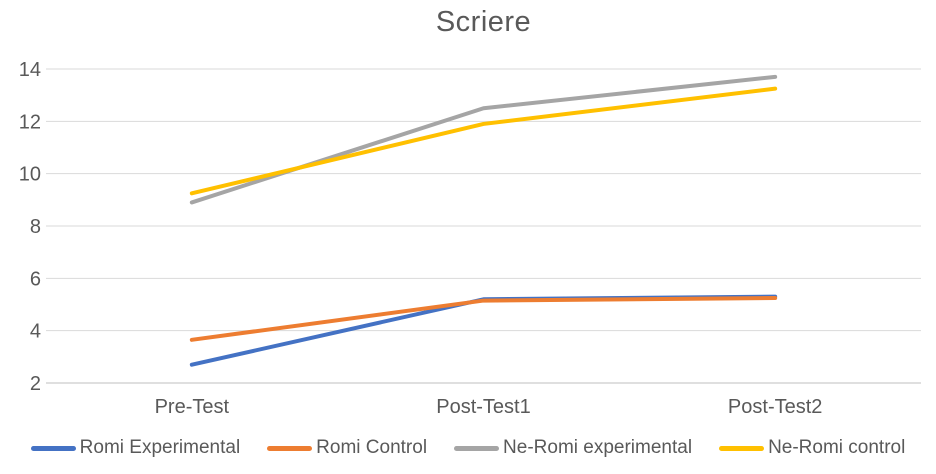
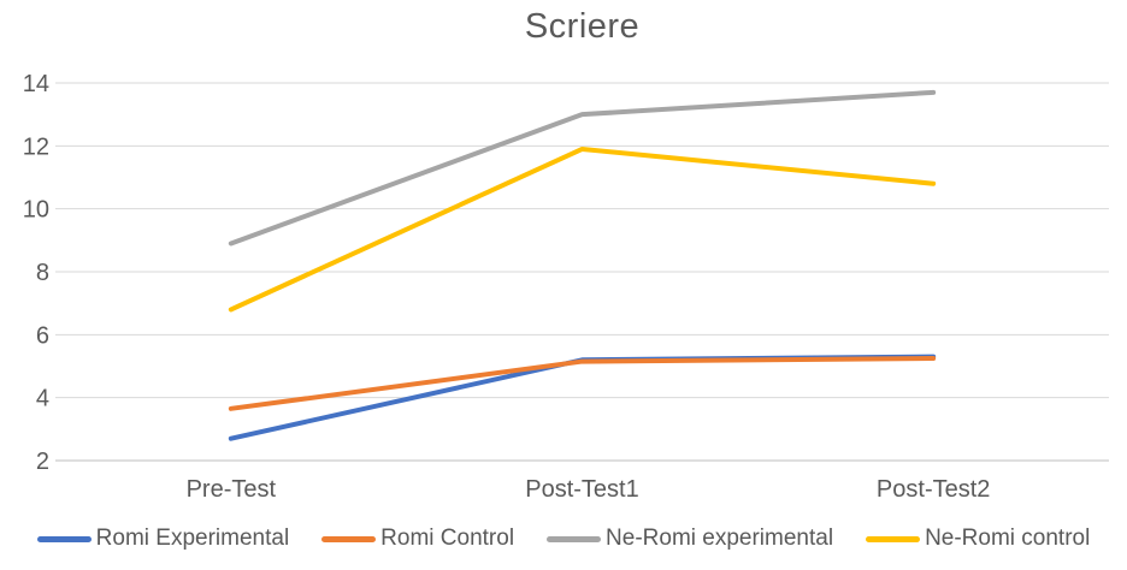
Ne-Romi control/Pre-Test: 9.2 -> 6.8
Ne-Romi experimental/Post-Test1: 12.5 -> 13.0
Ne-Romi control/Post-Test2: 13.2 -> 10.8
